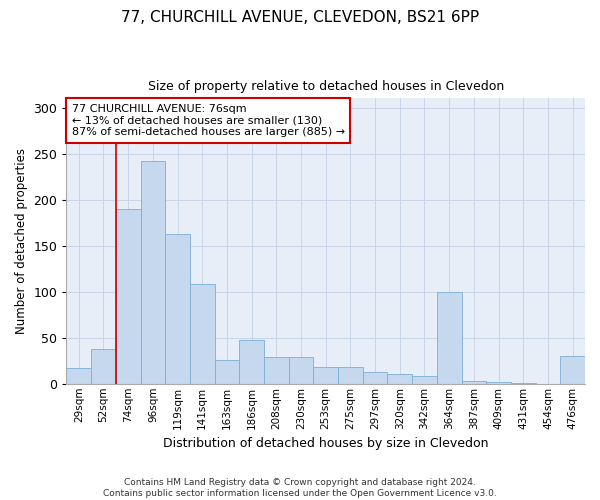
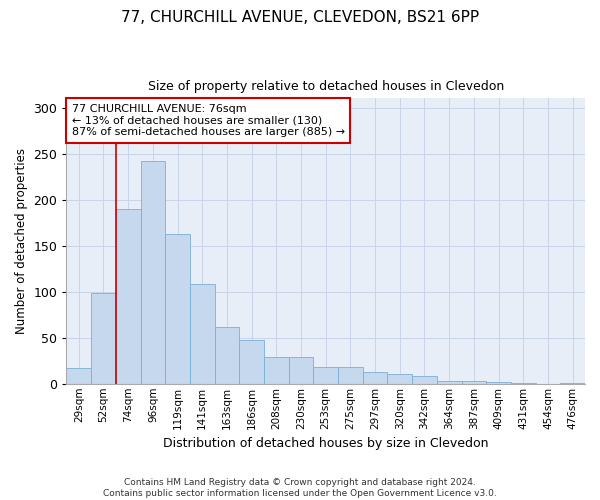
52sqm: 38 -> 99
163sqm: 26 -> 62
364sqm: 100 -> 3
476sqm: 30 -> 1
